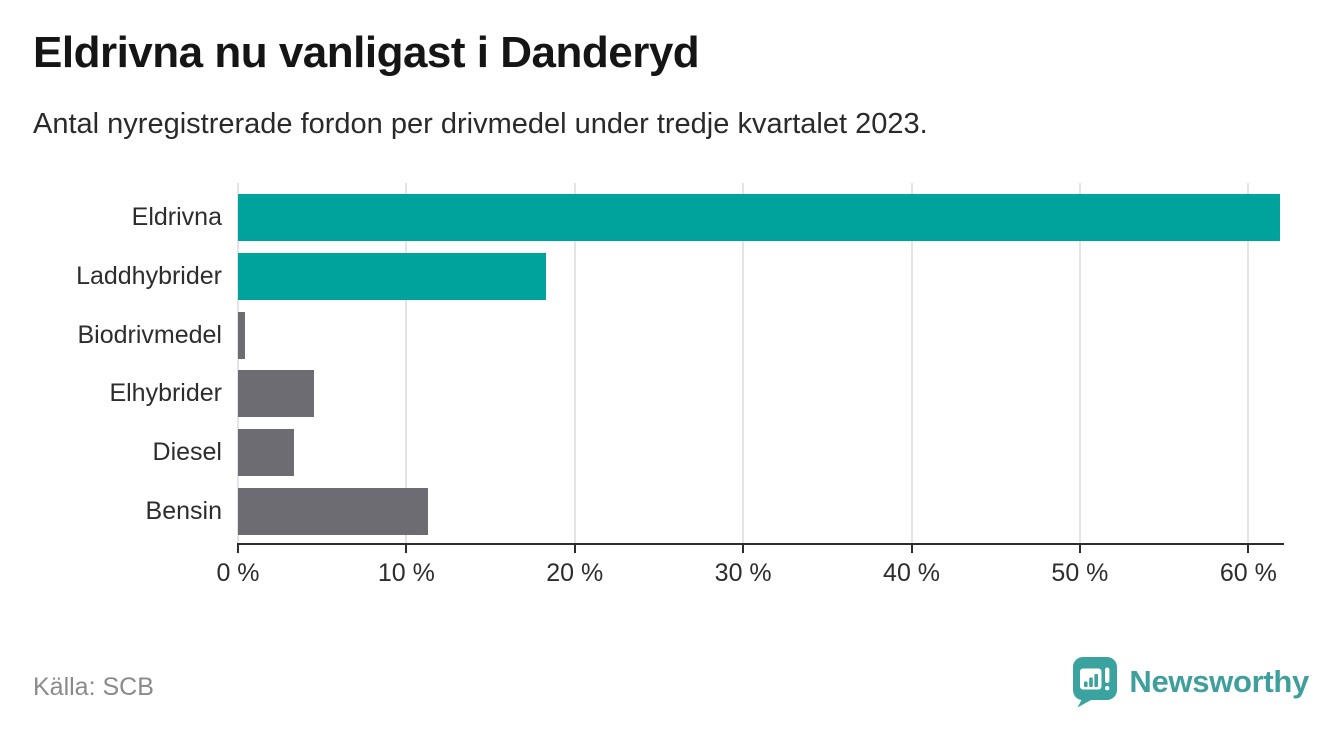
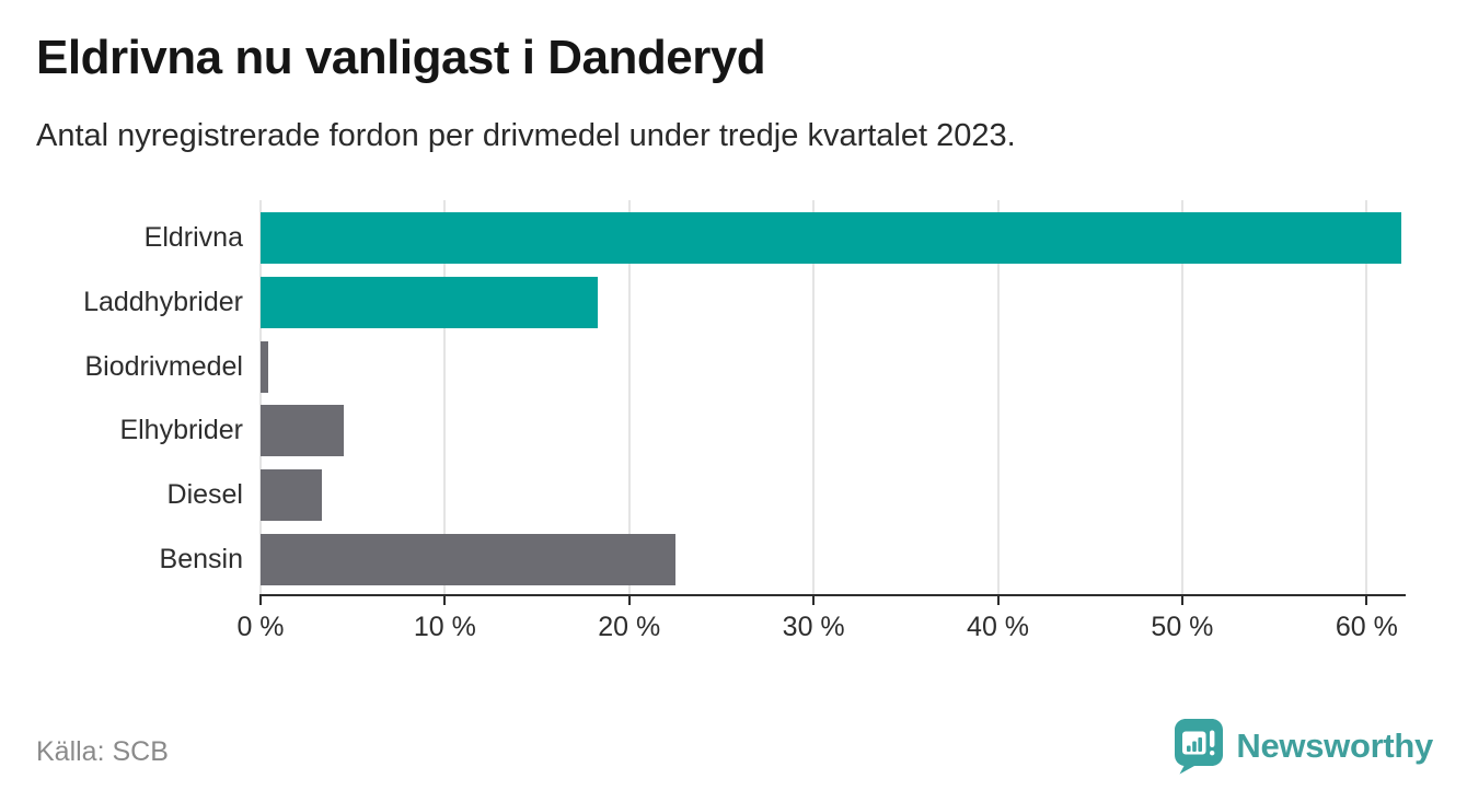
Bensin: 11.3% -> 22.5%
